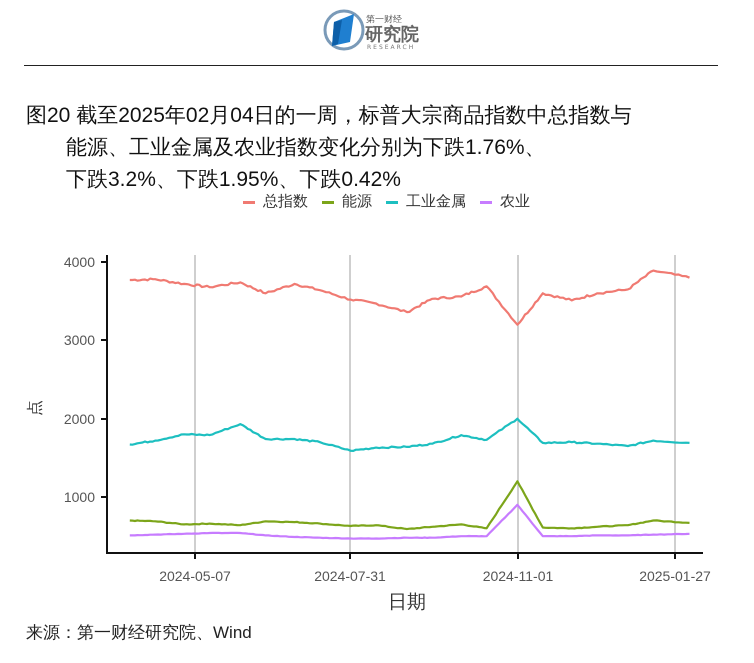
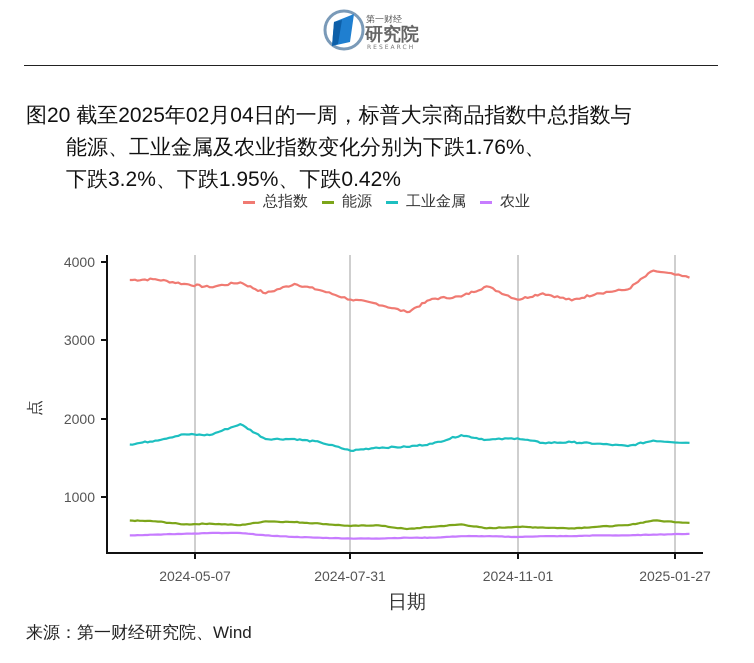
总指数/2024-11-01: 3200 -> 3500
能源/2024-11-01: 1200 -> 600
工业金属/2024-11-01: 2000 -> 1800
农业/2024-11-01: 900 -> 500
